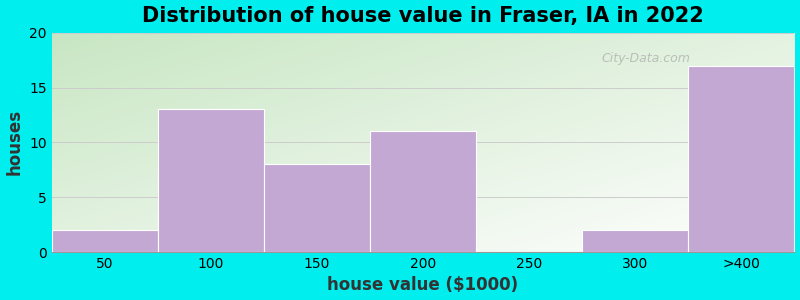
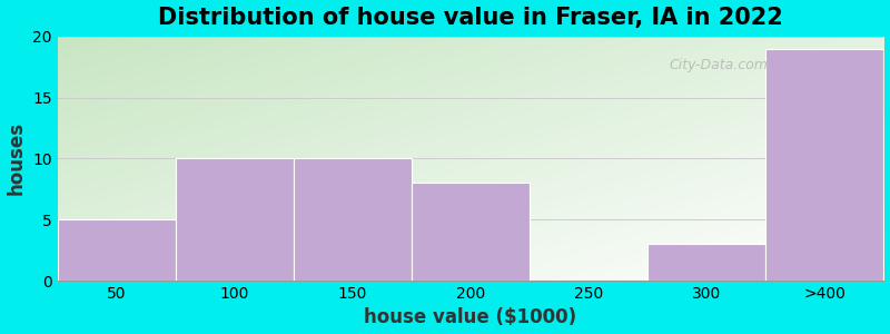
50: 2 -> 5
100: 13 -> 10
150: 8 -> 10
200: 11 -> 8
300: 2 -> 3
>400: 17 -> 19
